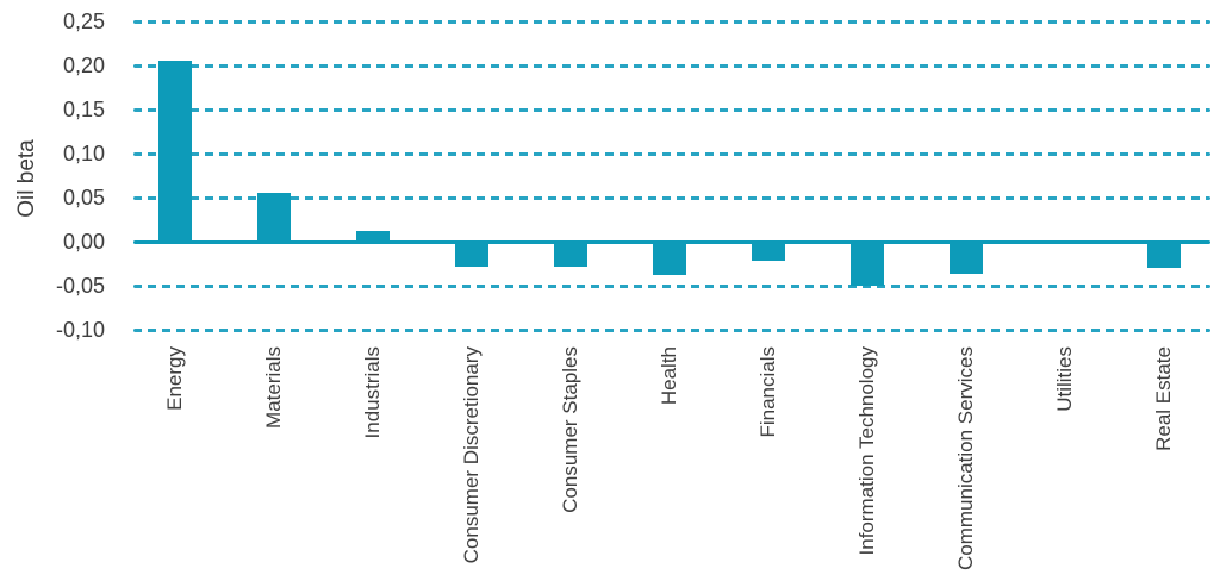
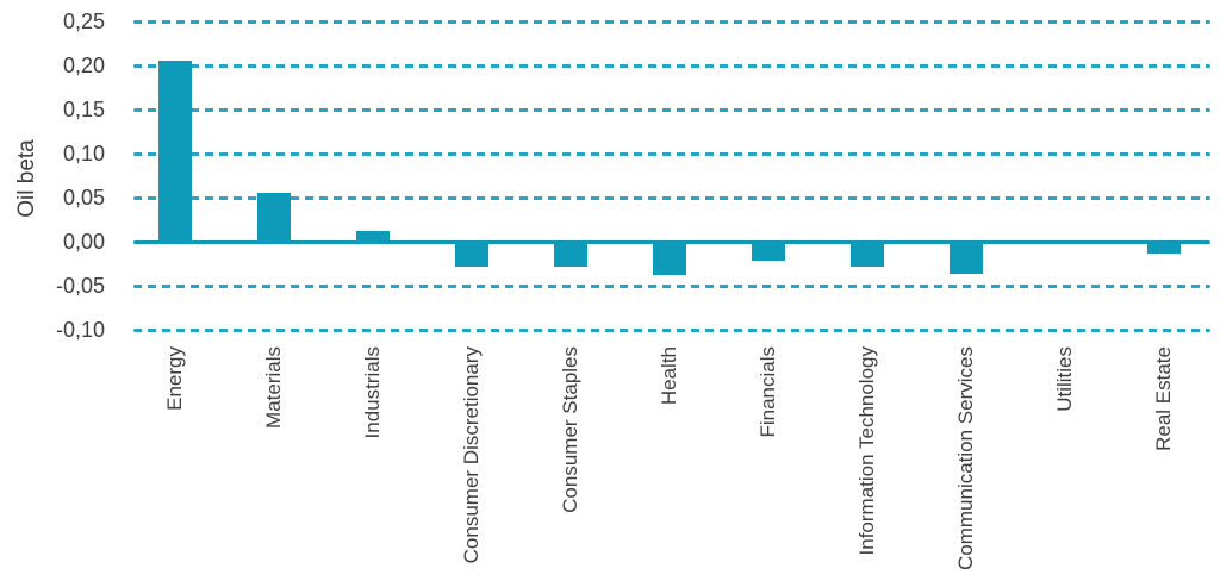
Information Technology: -0,05 -> -0,03
Real Estate: -0,03 -> -0,01
